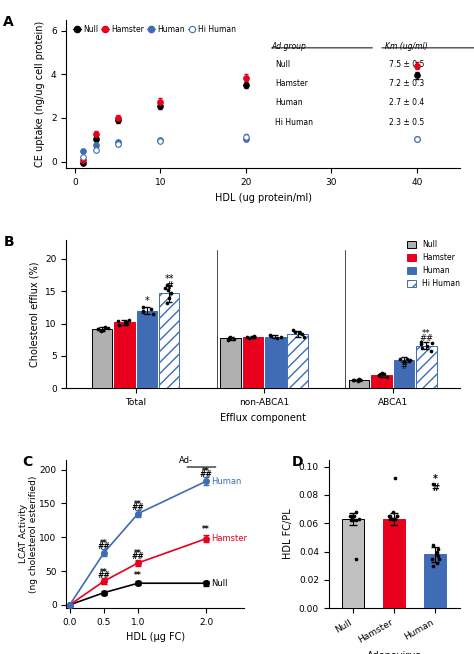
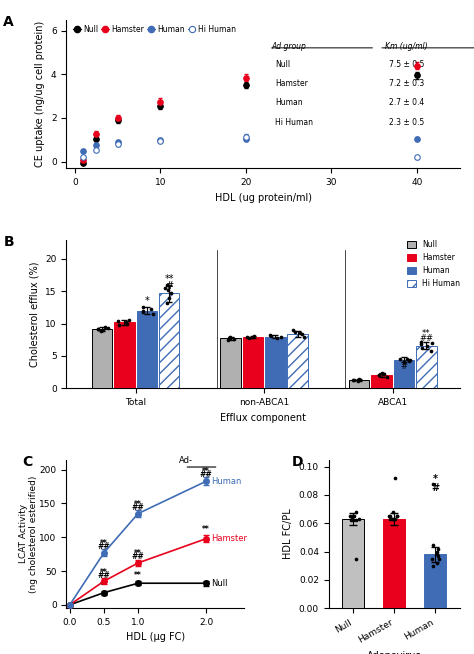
Hi Human/40: 1.05 -> 0.20
